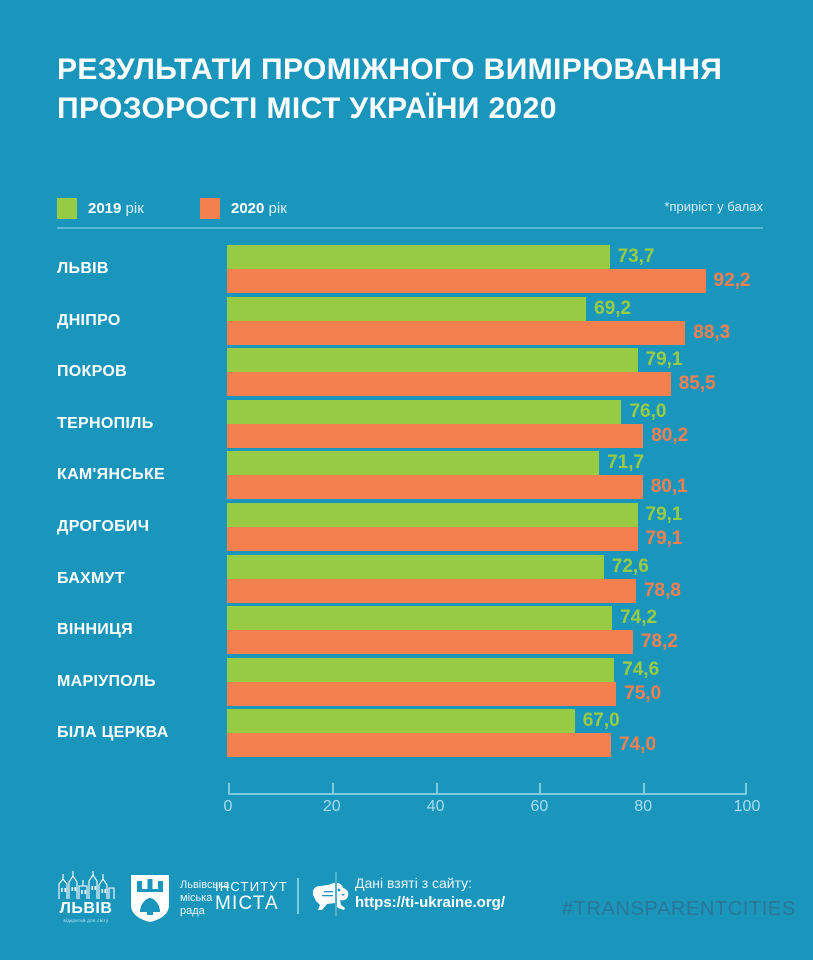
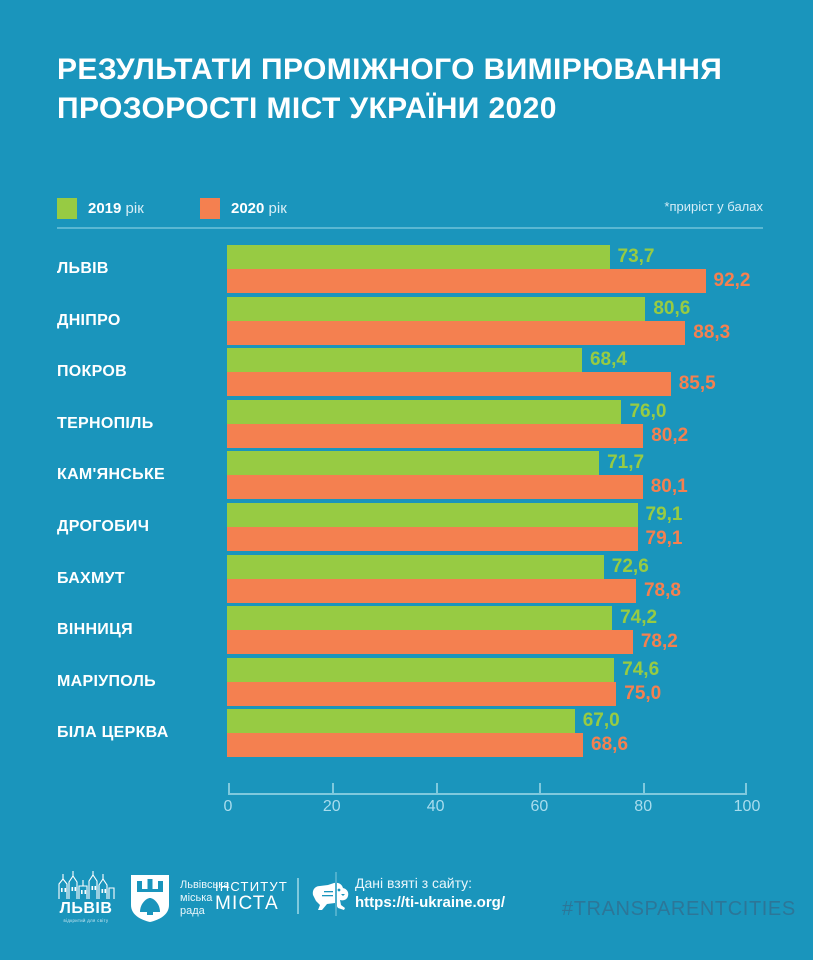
2019 рік/ДНІПРО: 69,2 -> 80,6
2019 рік/ПОКРОВ: 79,1 -> 68,4
2020 рік/БІЛА ЦЕРКВА: 74,0 -> 68,6
